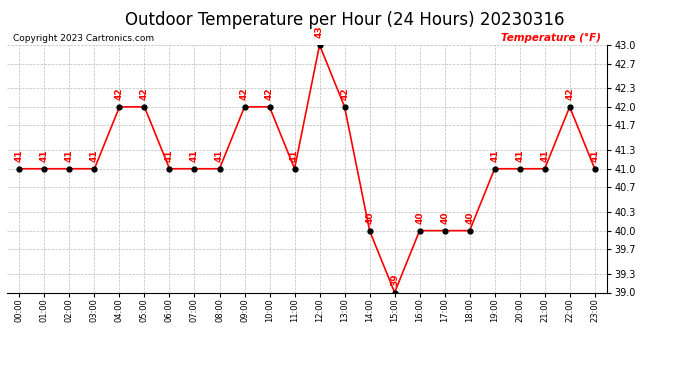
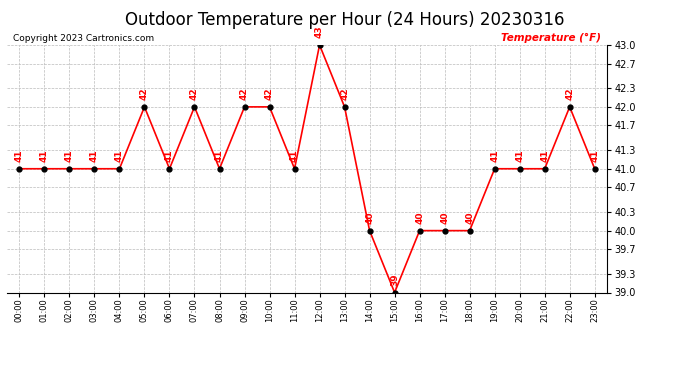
04:00: 42 -> 41
07:00: 41 -> 42
